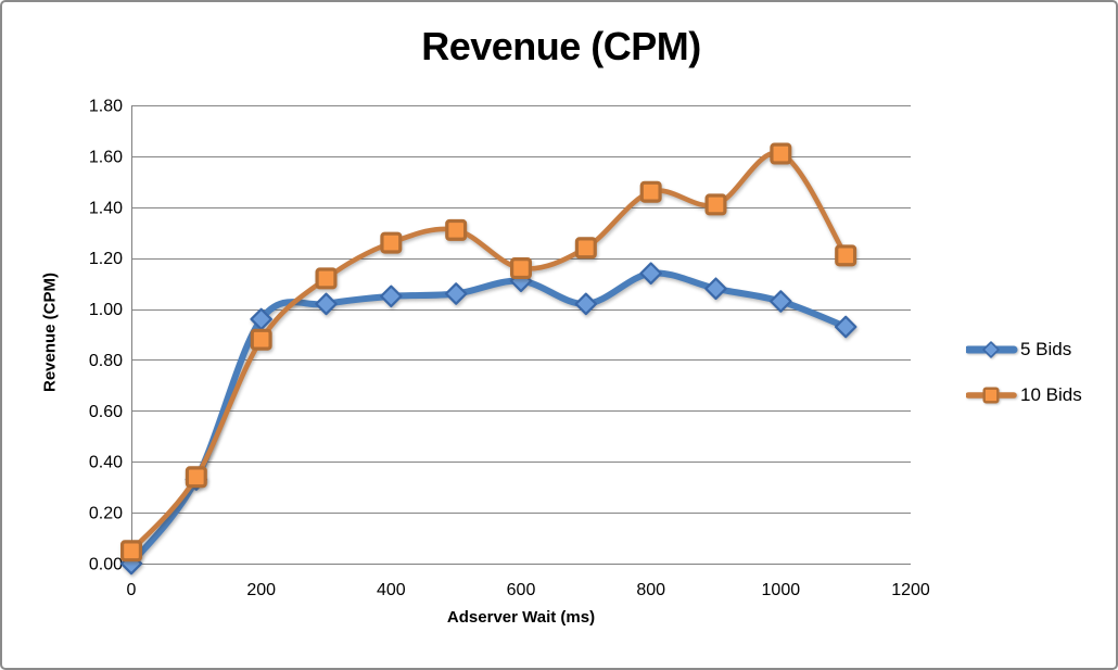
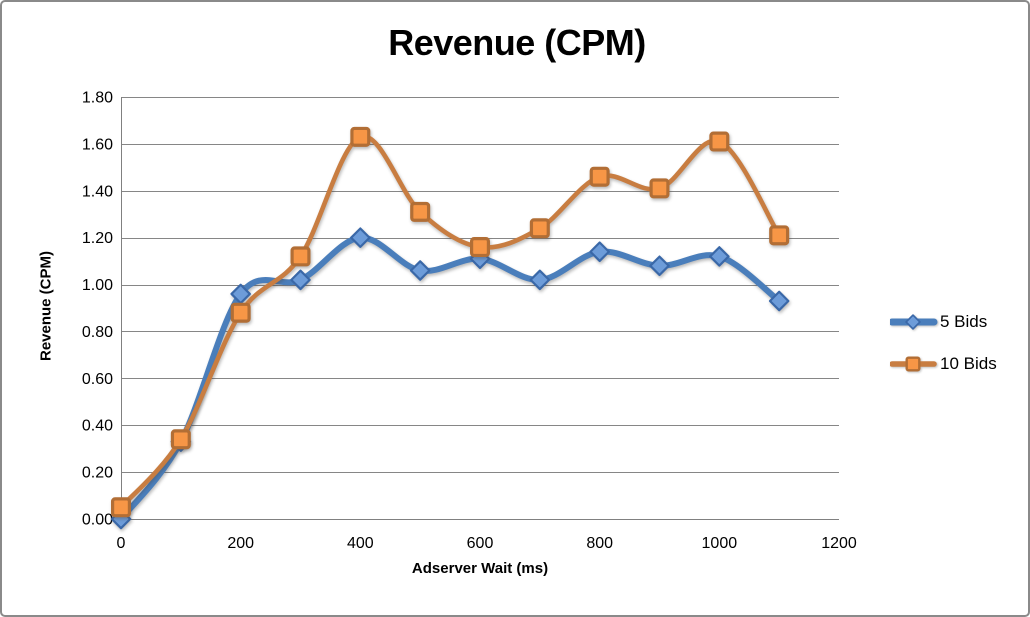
5 Bids/400: 1.05 -> 1.20
10 Bids/400: 1.26 -> 1.63
5 Bids/1000: 1.03 -> 1.12
